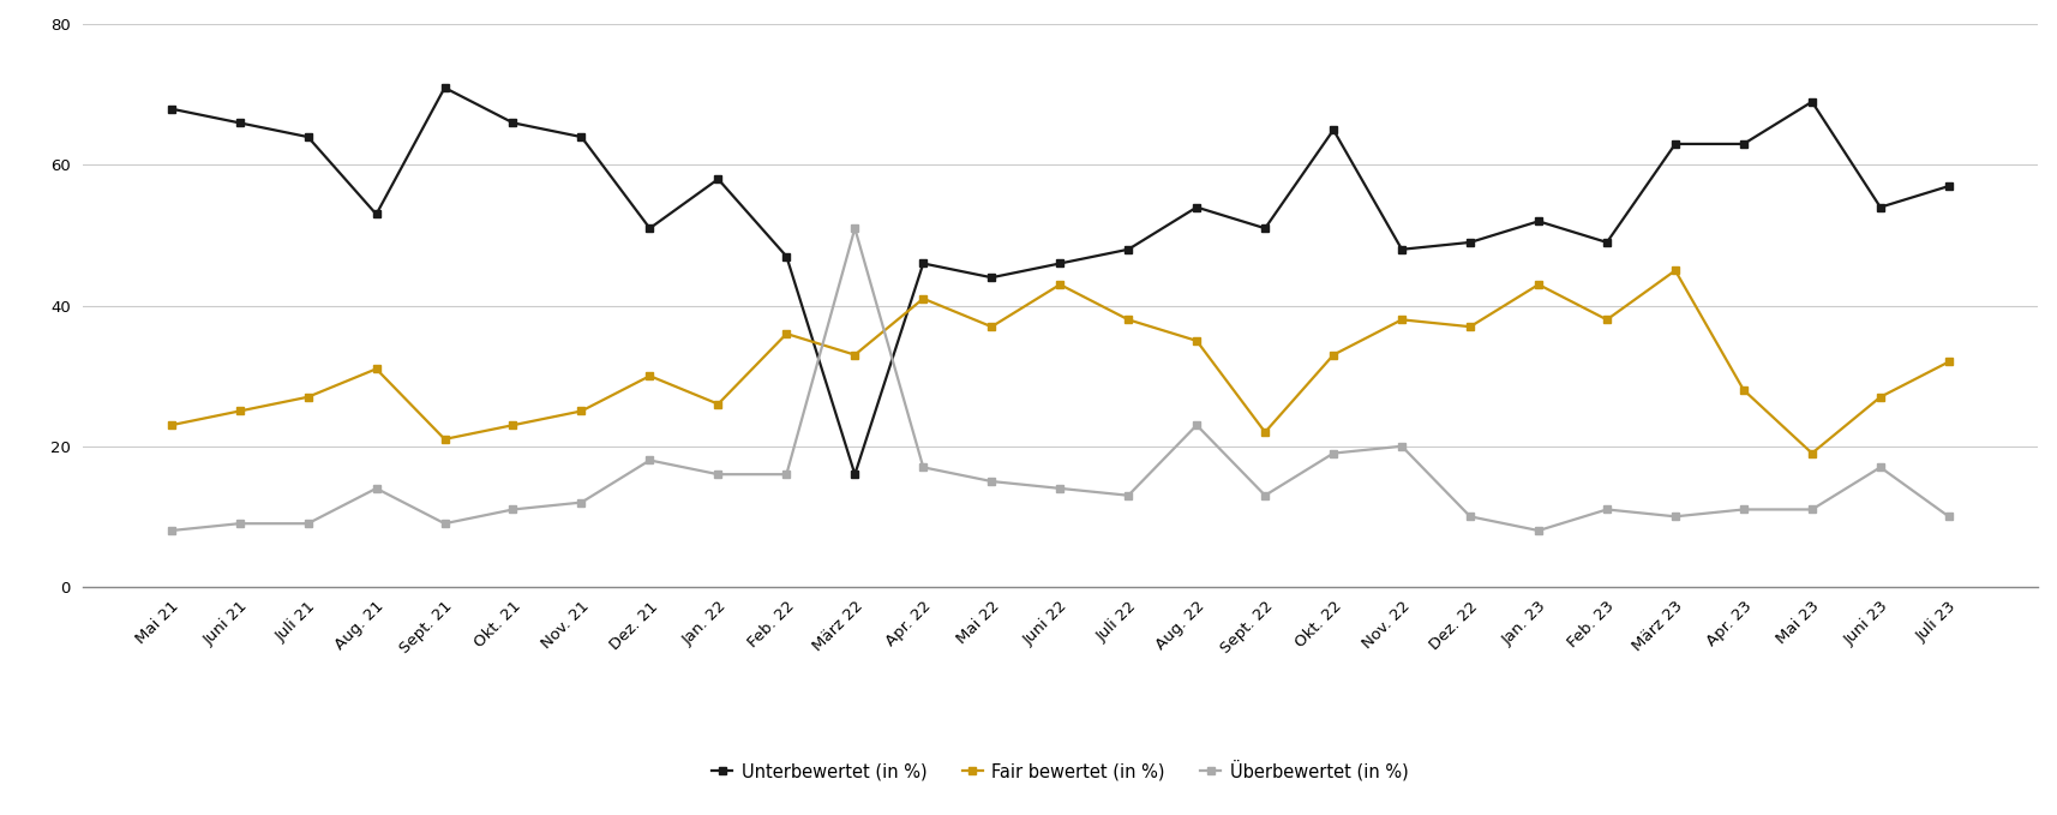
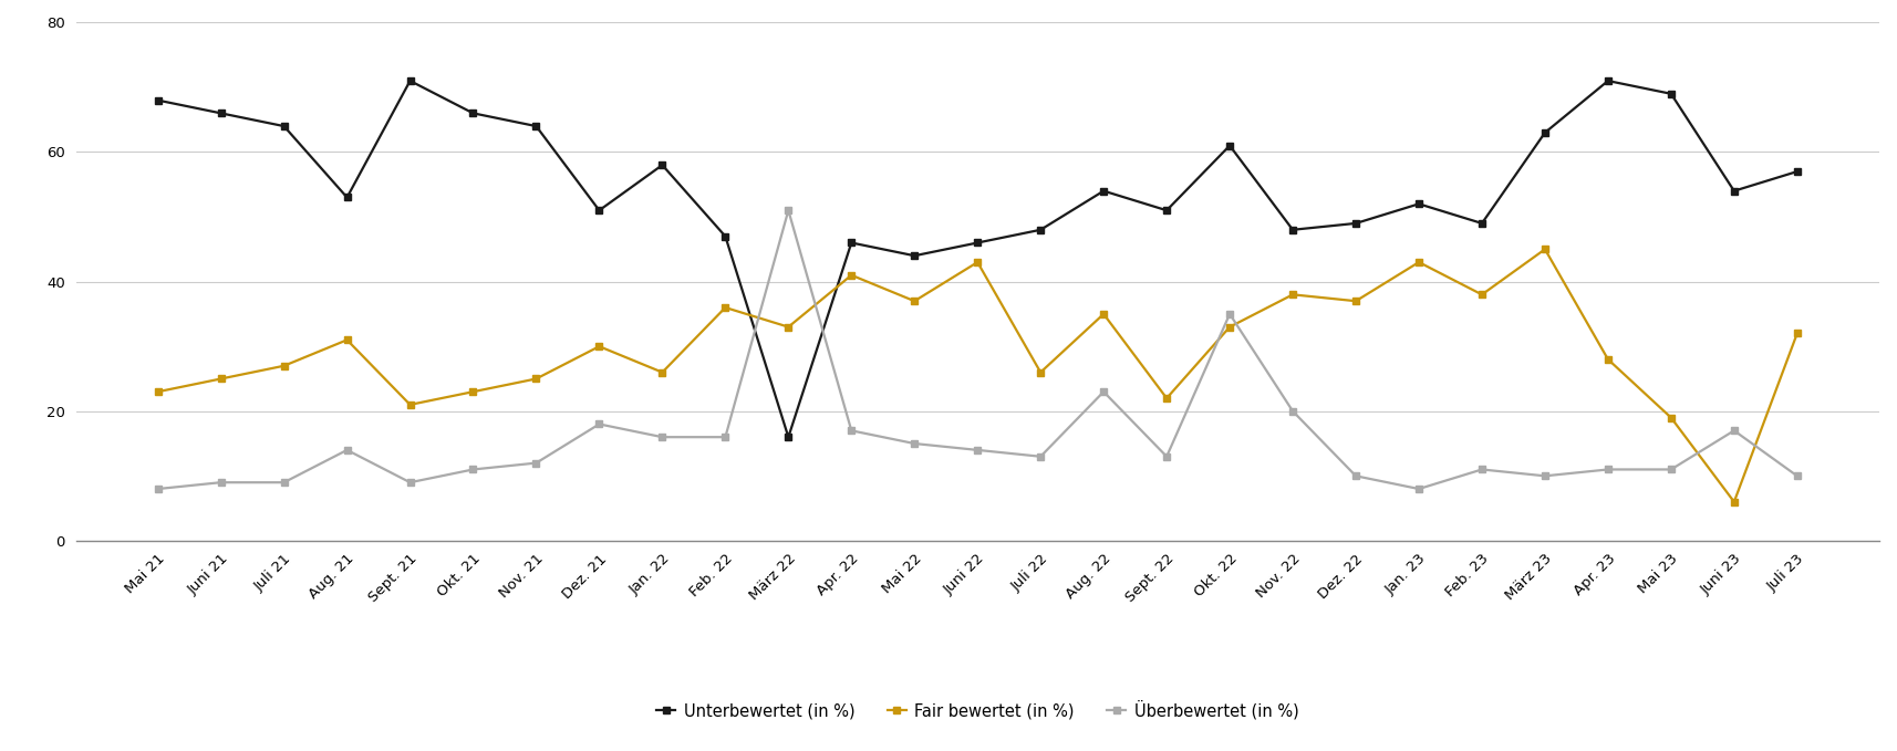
Fair bewertet (in %)/Juli 22: 38 -> 26
Unterbewertet (in %)/Okt. 22: 65 -> 61
Überbewertet (in %)/Okt. 22: 19 -> 35
Unterbewertet (in %)/Apr. 23: 63 -> 71
Fair bewertet (in %)/Juni 23: 27 -> 6
